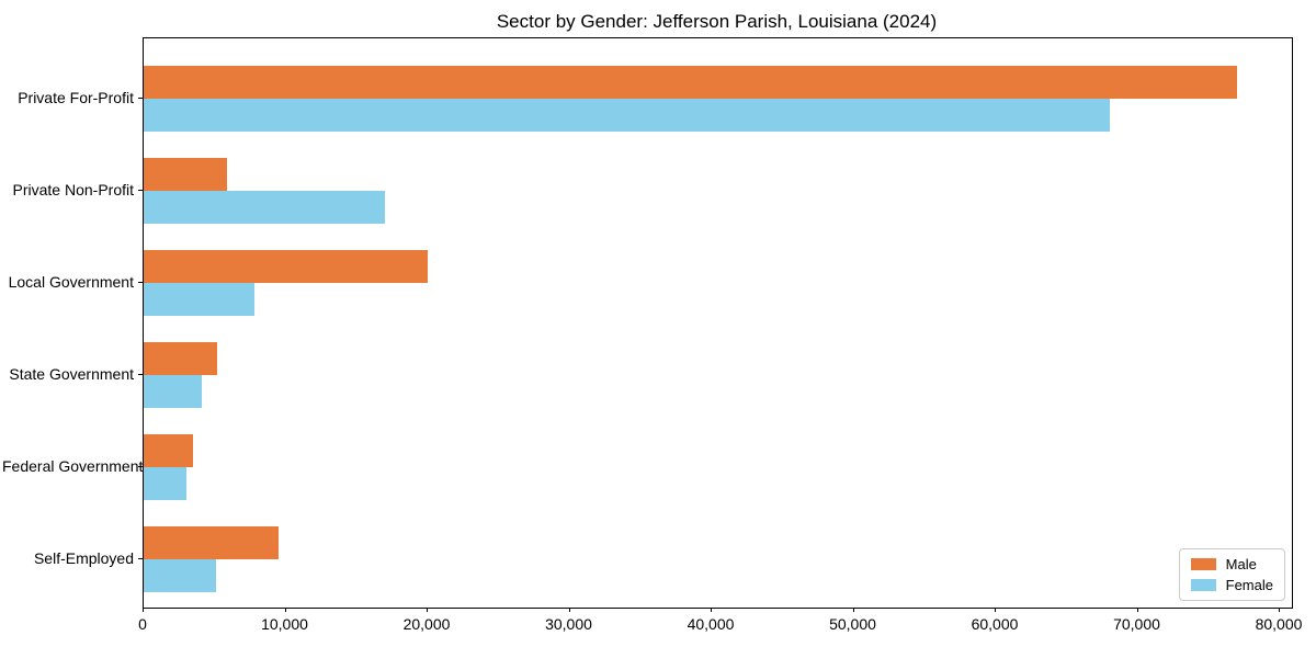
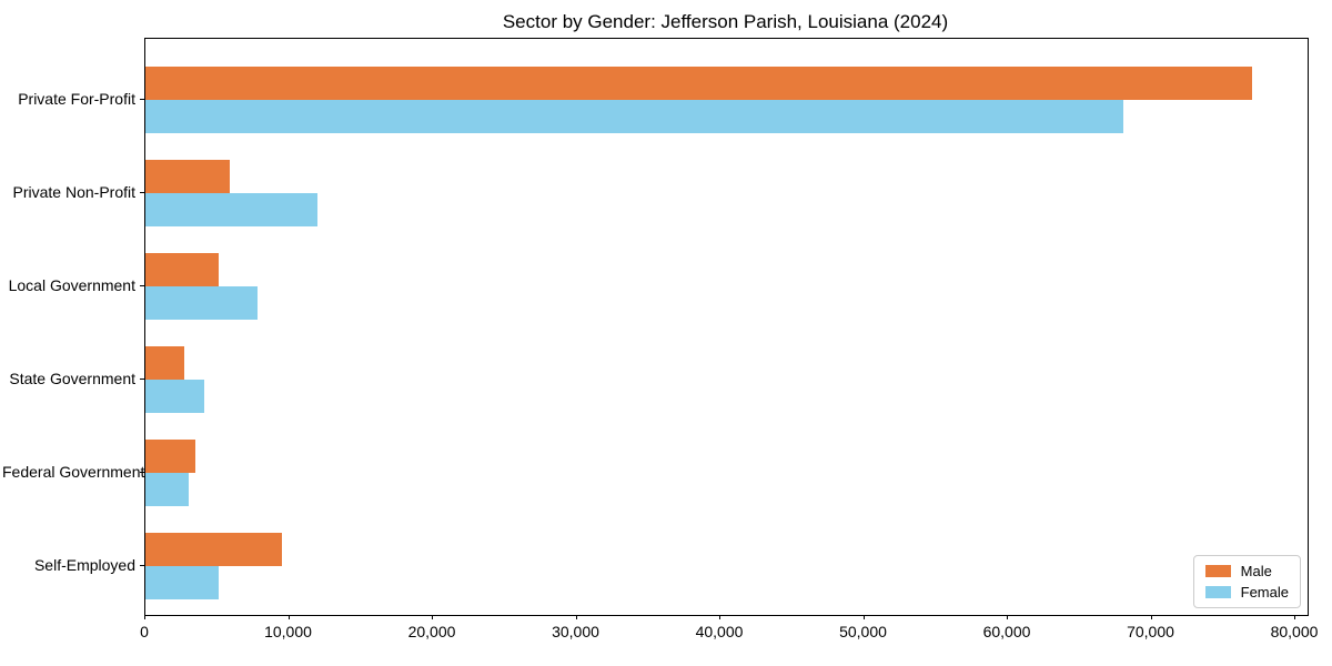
Female/Private Non-Profit: 17000 -> 12000
Male/Local Government: 20000 -> 5100
Male/State Government: 5200 -> 2700
